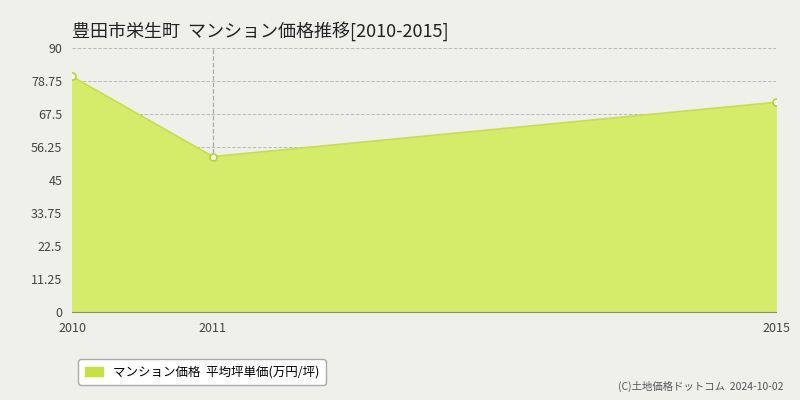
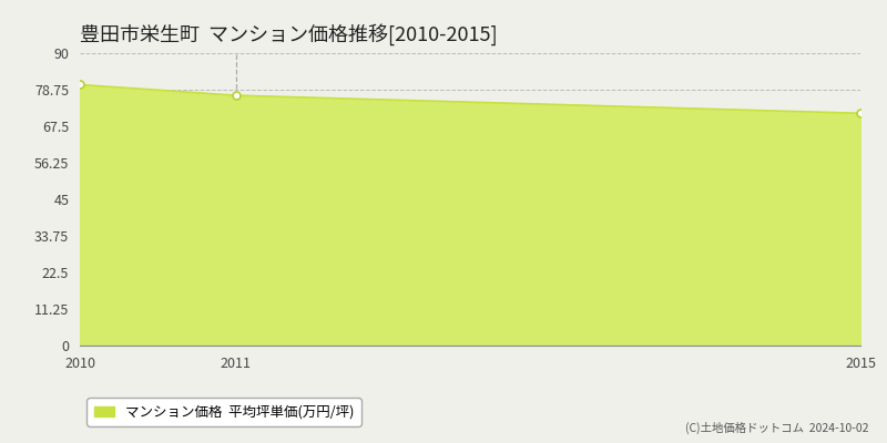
2011: 53.0 -> 77.0
